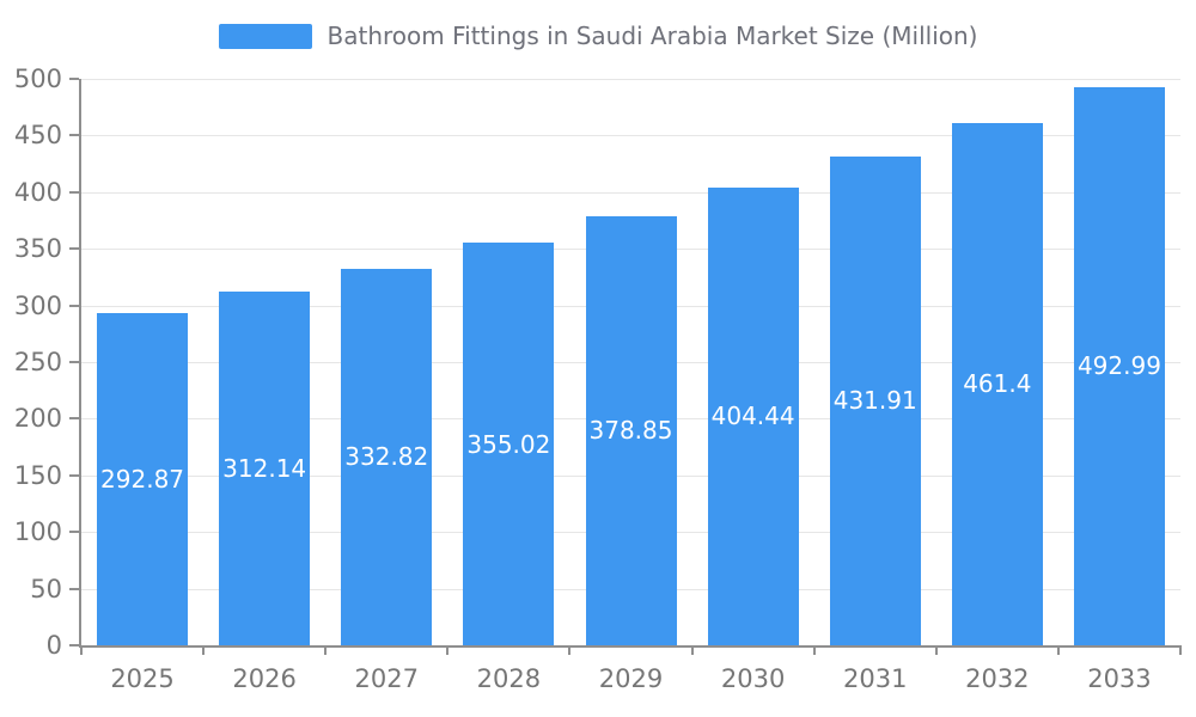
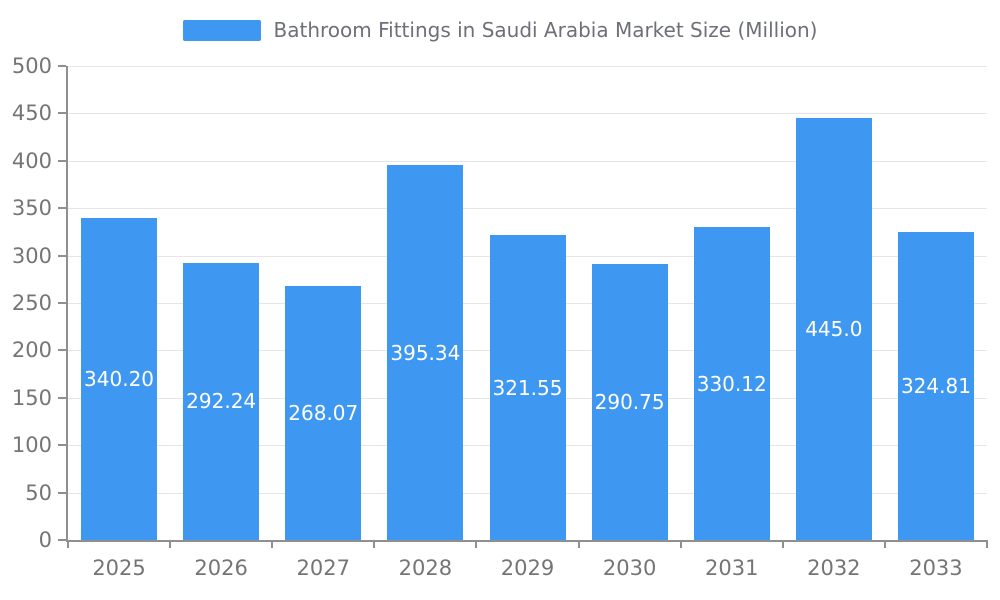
2025: 292.87 -> 340.20
2026: 312.14 -> 292.24
2027: 332.82 -> 268.07
2028: 355.02 -> 395.34
2029: 378.85 -> 321.55
2030: 404.44 -> 290.75
2031: 431.91 -> 330.12
2032: 461.4 -> 445.0
2033: 492.99 -> 324.81
